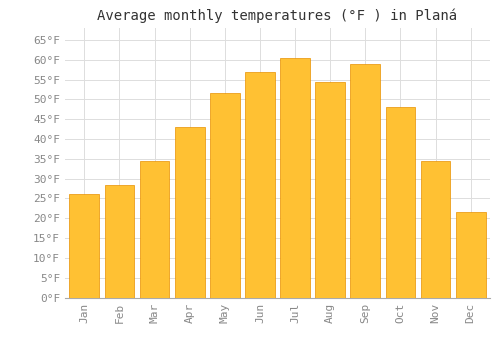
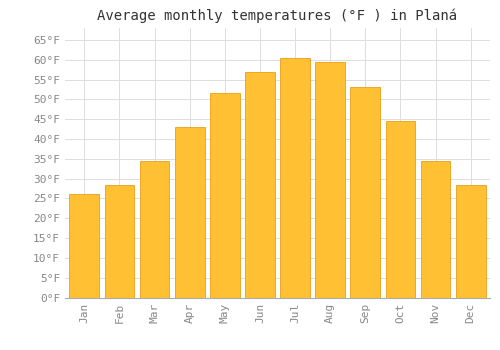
Aug: 54.5°F -> 59.5°F
Sep: 59.0°F -> 53.0°F
Oct: 48.0°F -> 44.5°F
Dec: 21.5°F -> 28.5°F
